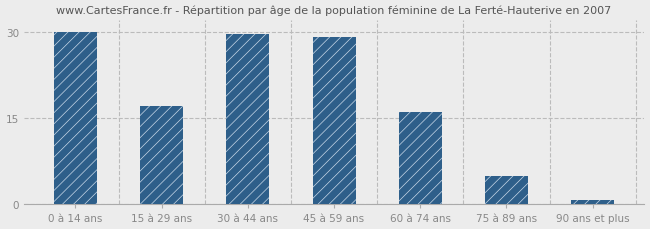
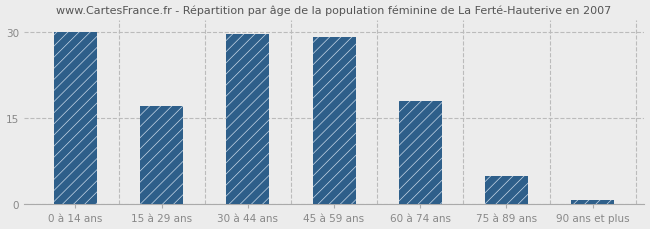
60 à 74 ans: 16.0 -> 18.0
